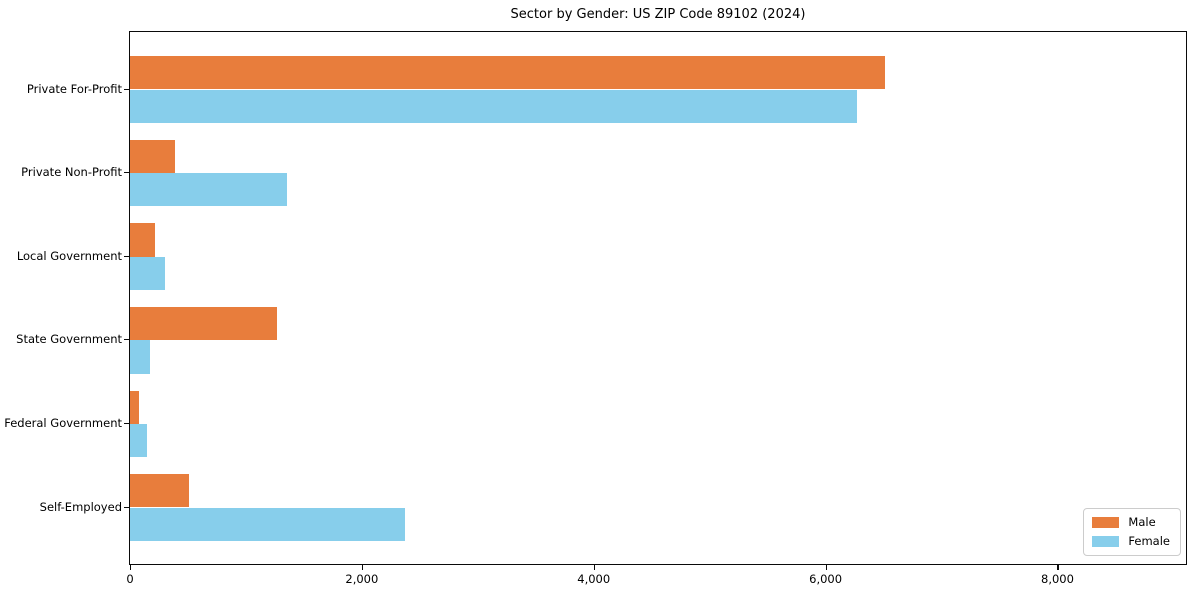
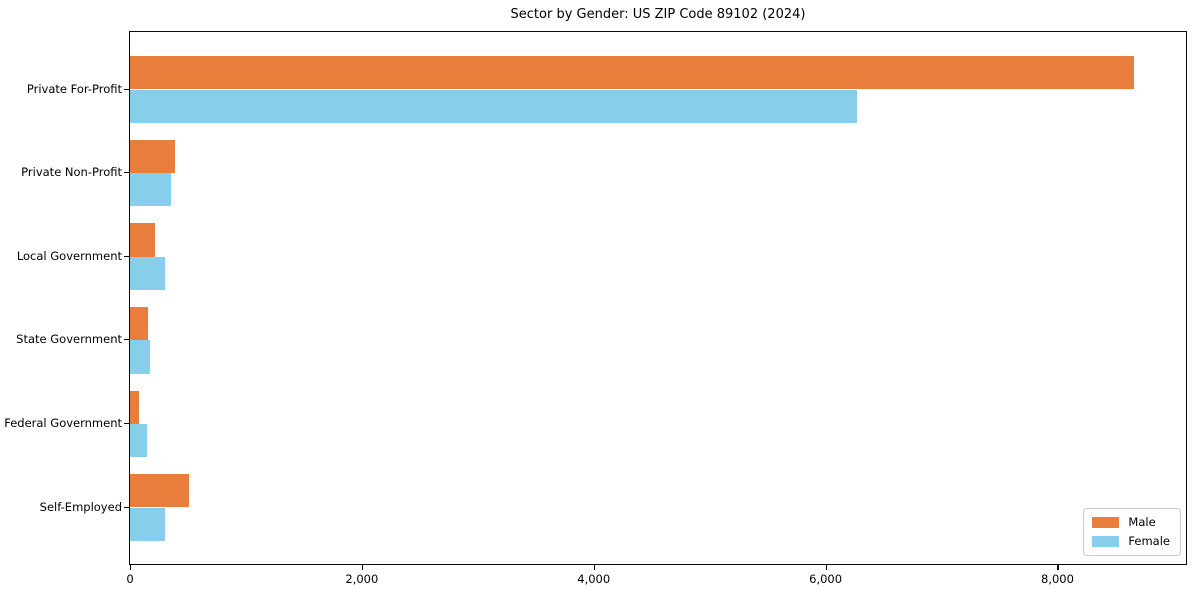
Male/Private For-Profit: 6510 -> 8660
Female/Private Non-Profit: 1350 -> 360
Male/State Government: 1270 -> 160
Female/Self-Employed: 2370 -> 300
